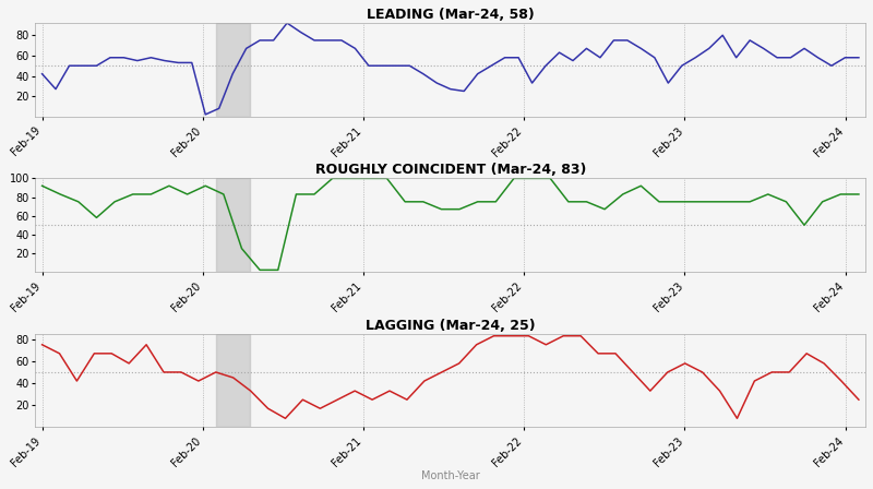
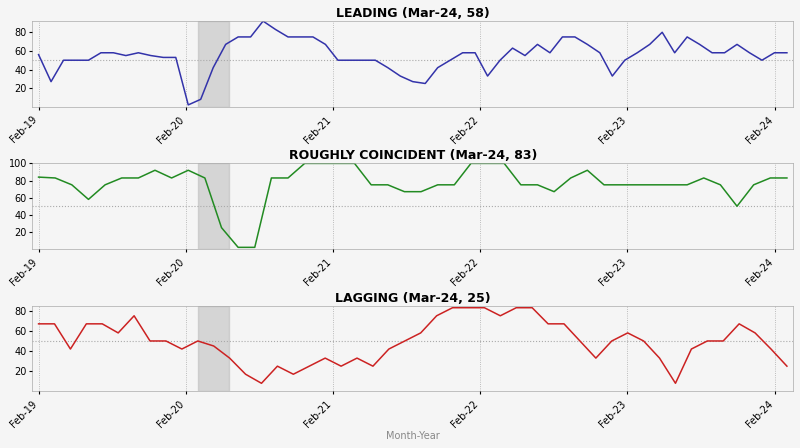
LEADING (Mar-24, 58)/Feb-19: 42 -> 56
ROUGHLY COINCIDENT (Mar-24, 83)/Feb-19: 92 -> 84
LAGGING (Mar-24, 25)/Feb-19: 75 -> 67
